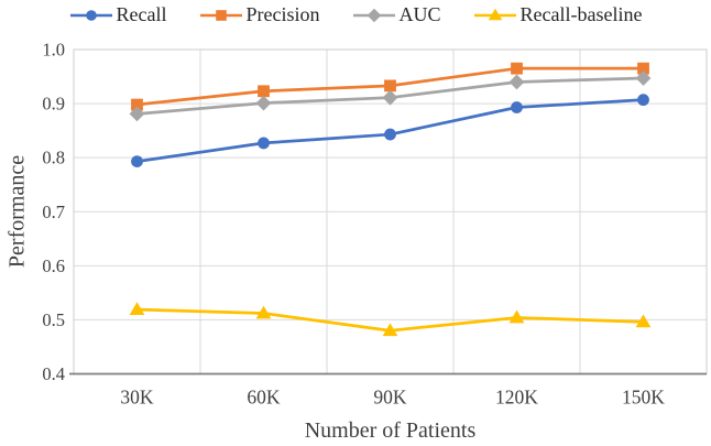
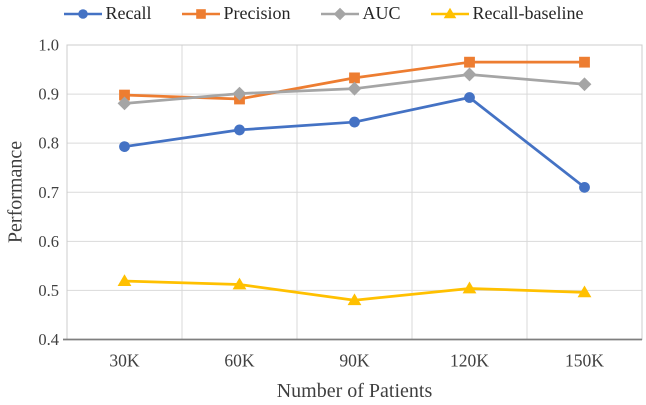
Precision/60K: 0.92 -> 0.89
Recall/150K: 0.91 -> 0.71
AUC/150K: 0.95 -> 0.92
